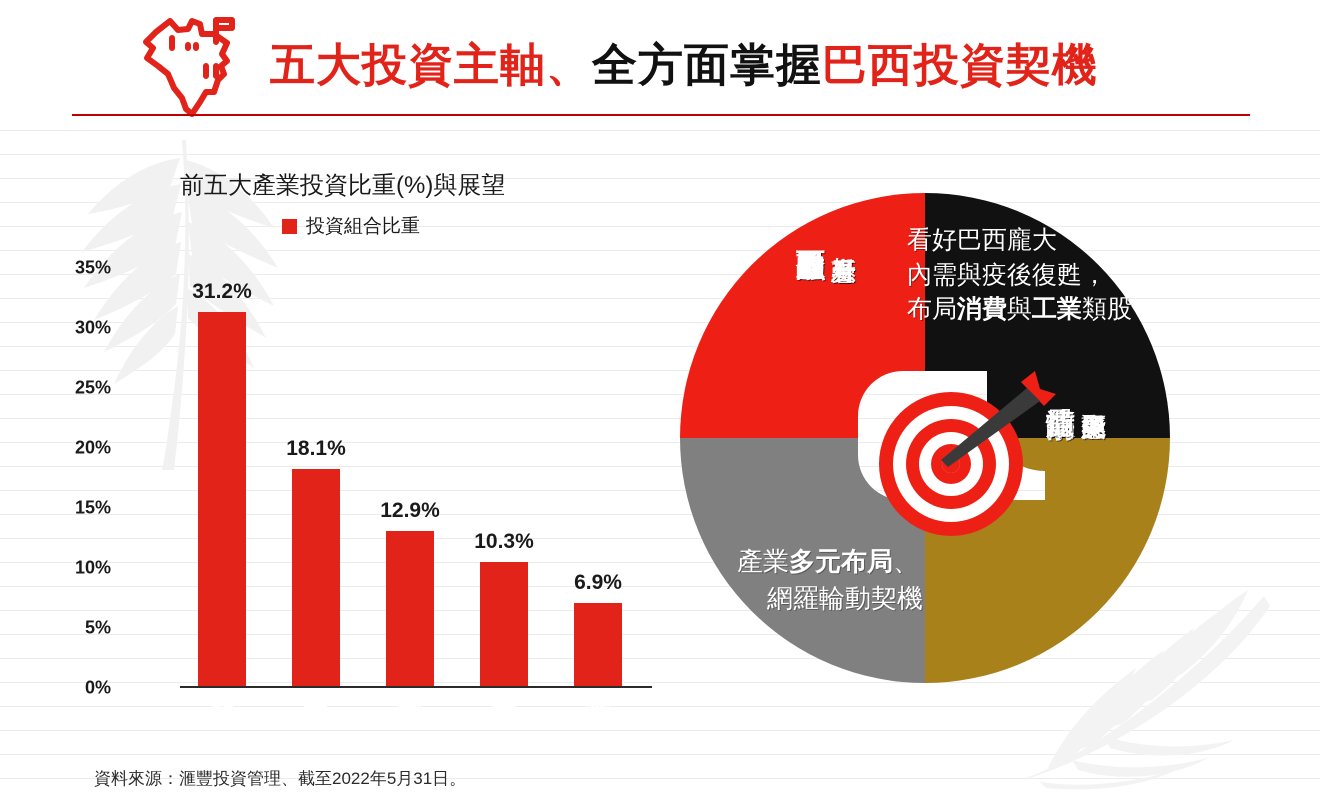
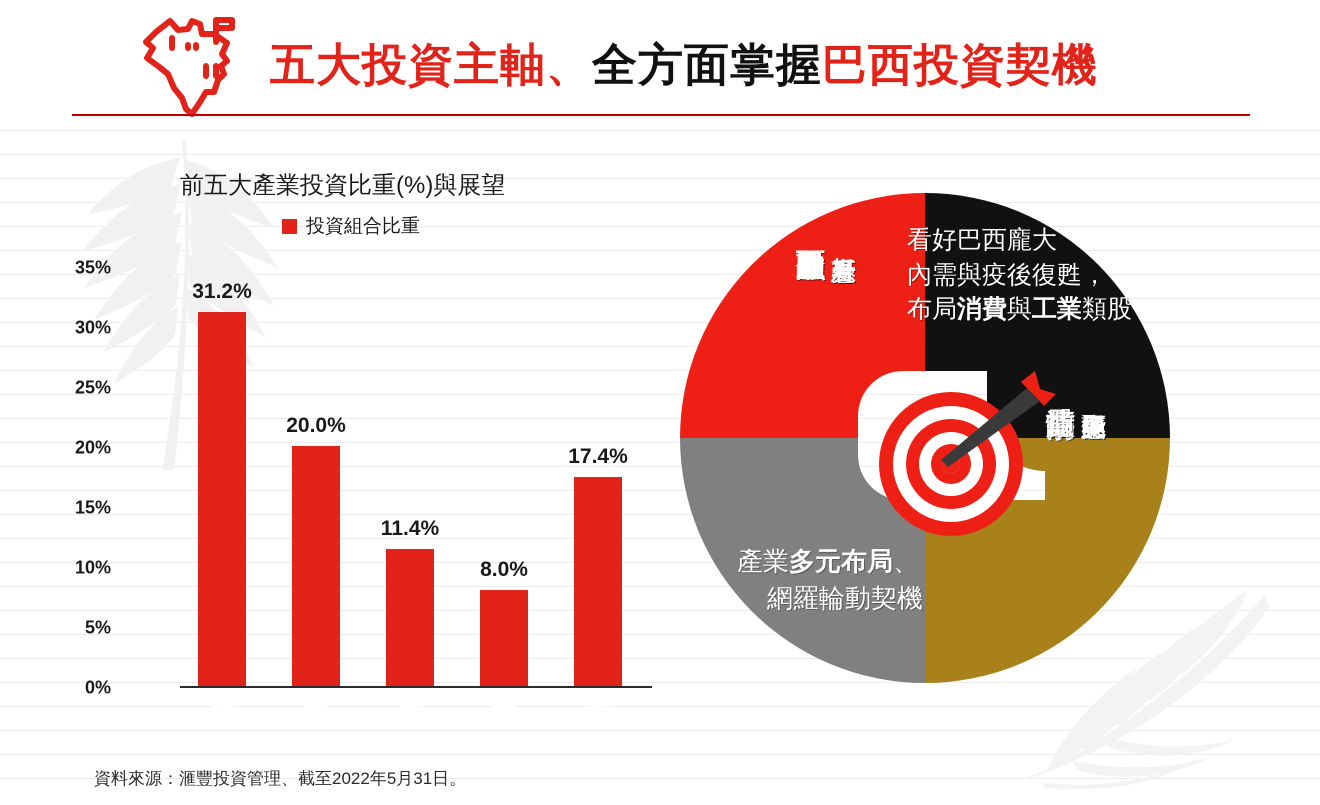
原物料: 18.1% -> 20.0%
能源: 12.9% -> 11.4%
必需消費: 10.3% -> 8.0%
工業: 6.9% -> 17.4%
